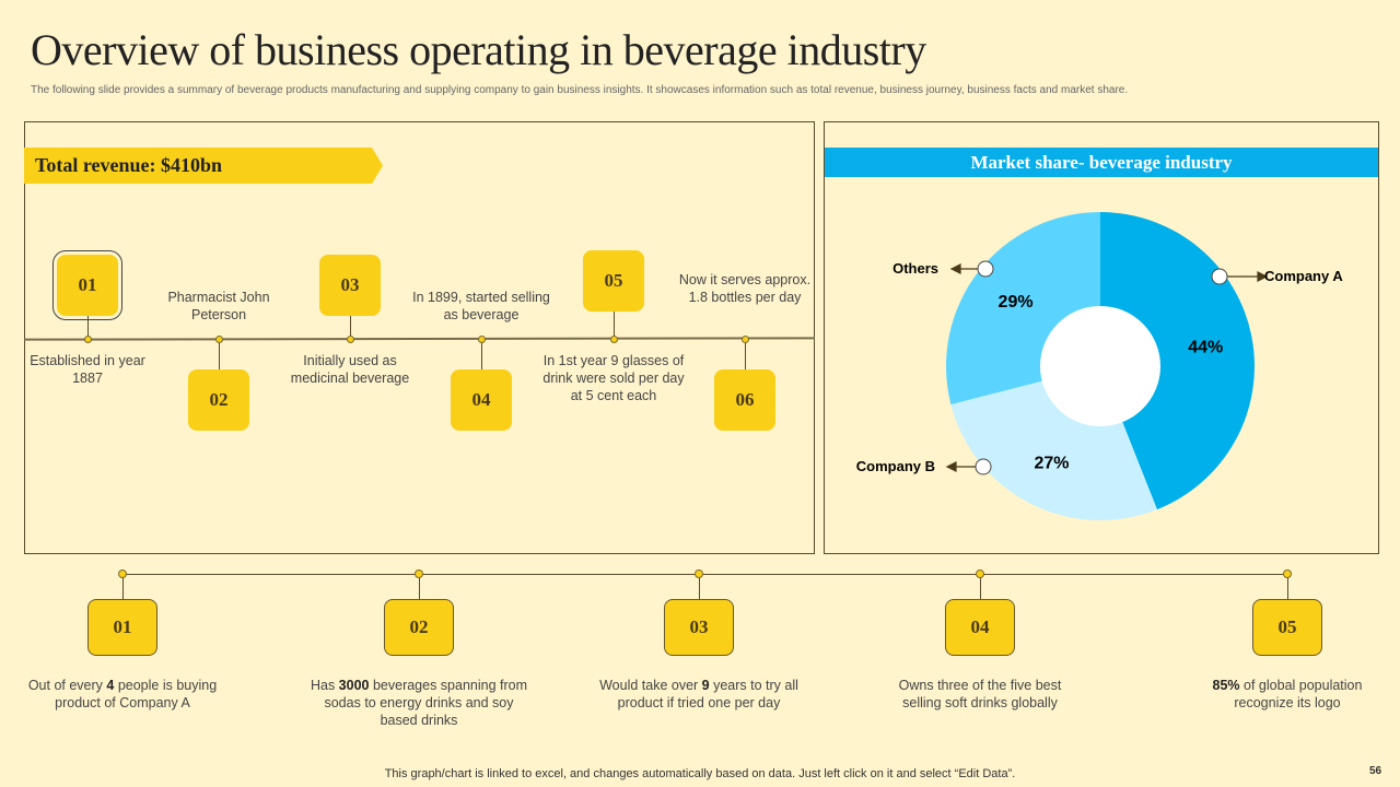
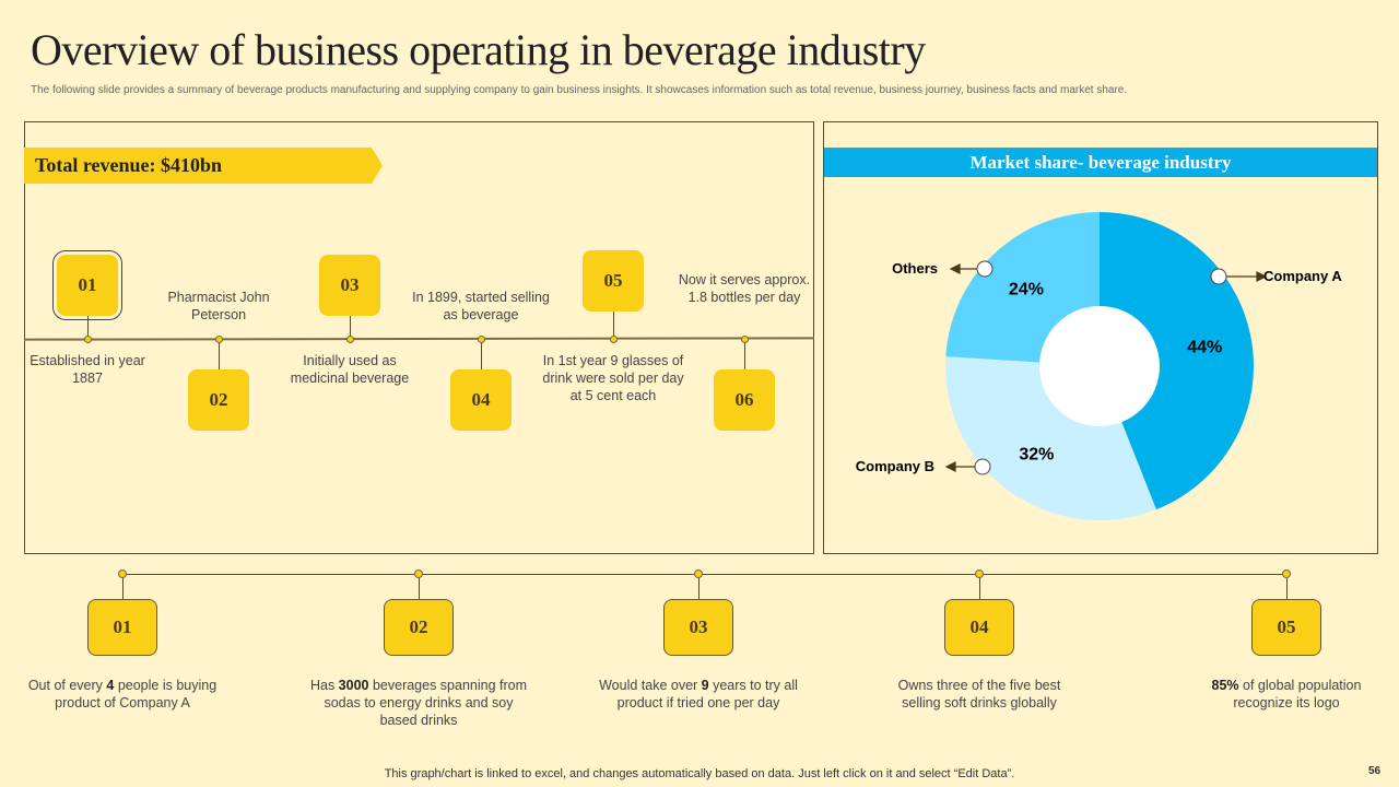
Company B: 27% -> 32%
Others: 29% -> 24%
